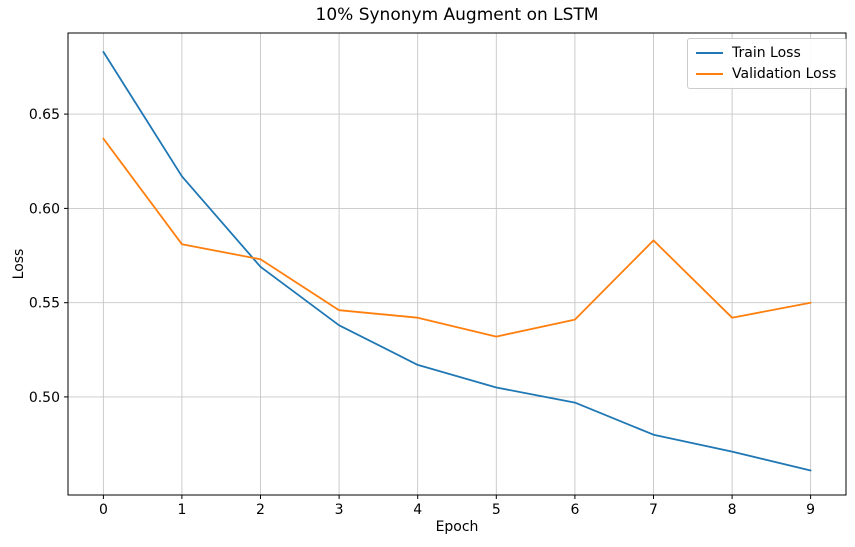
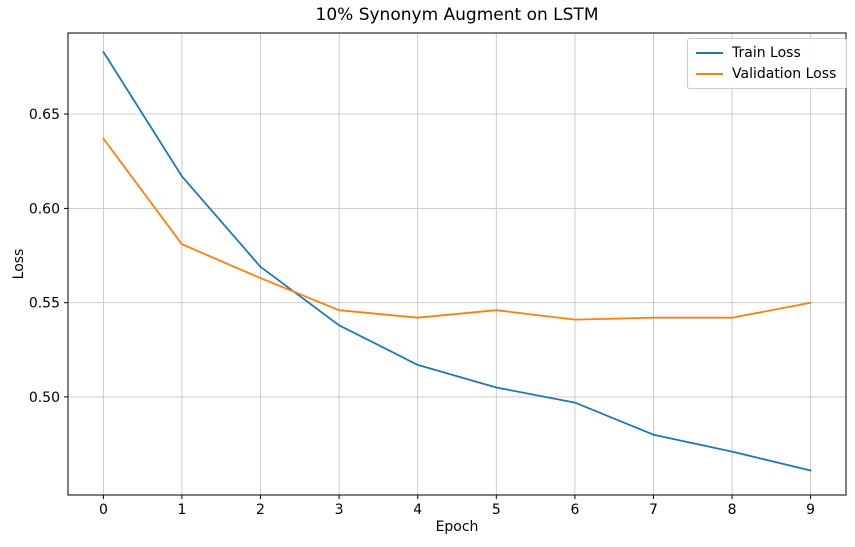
Validation Loss/2: 0.573 -> 0.563
Validation Loss/5: 0.532 -> 0.546
Validation Loss/7: 0.583 -> 0.542
